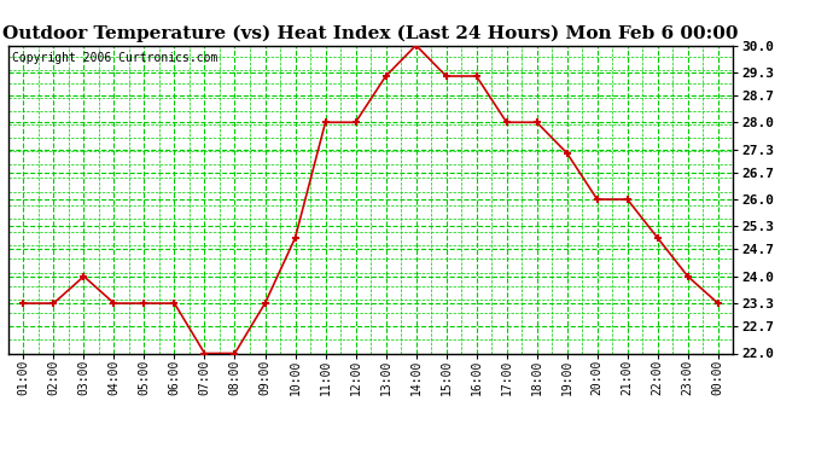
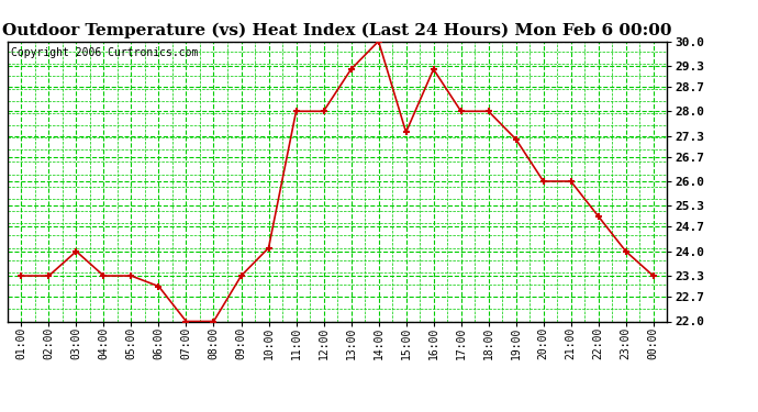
06:00: 23.3 -> 23.0
10:00: 25.0 -> 24.1
15:00: 29.2 -> 27.4
